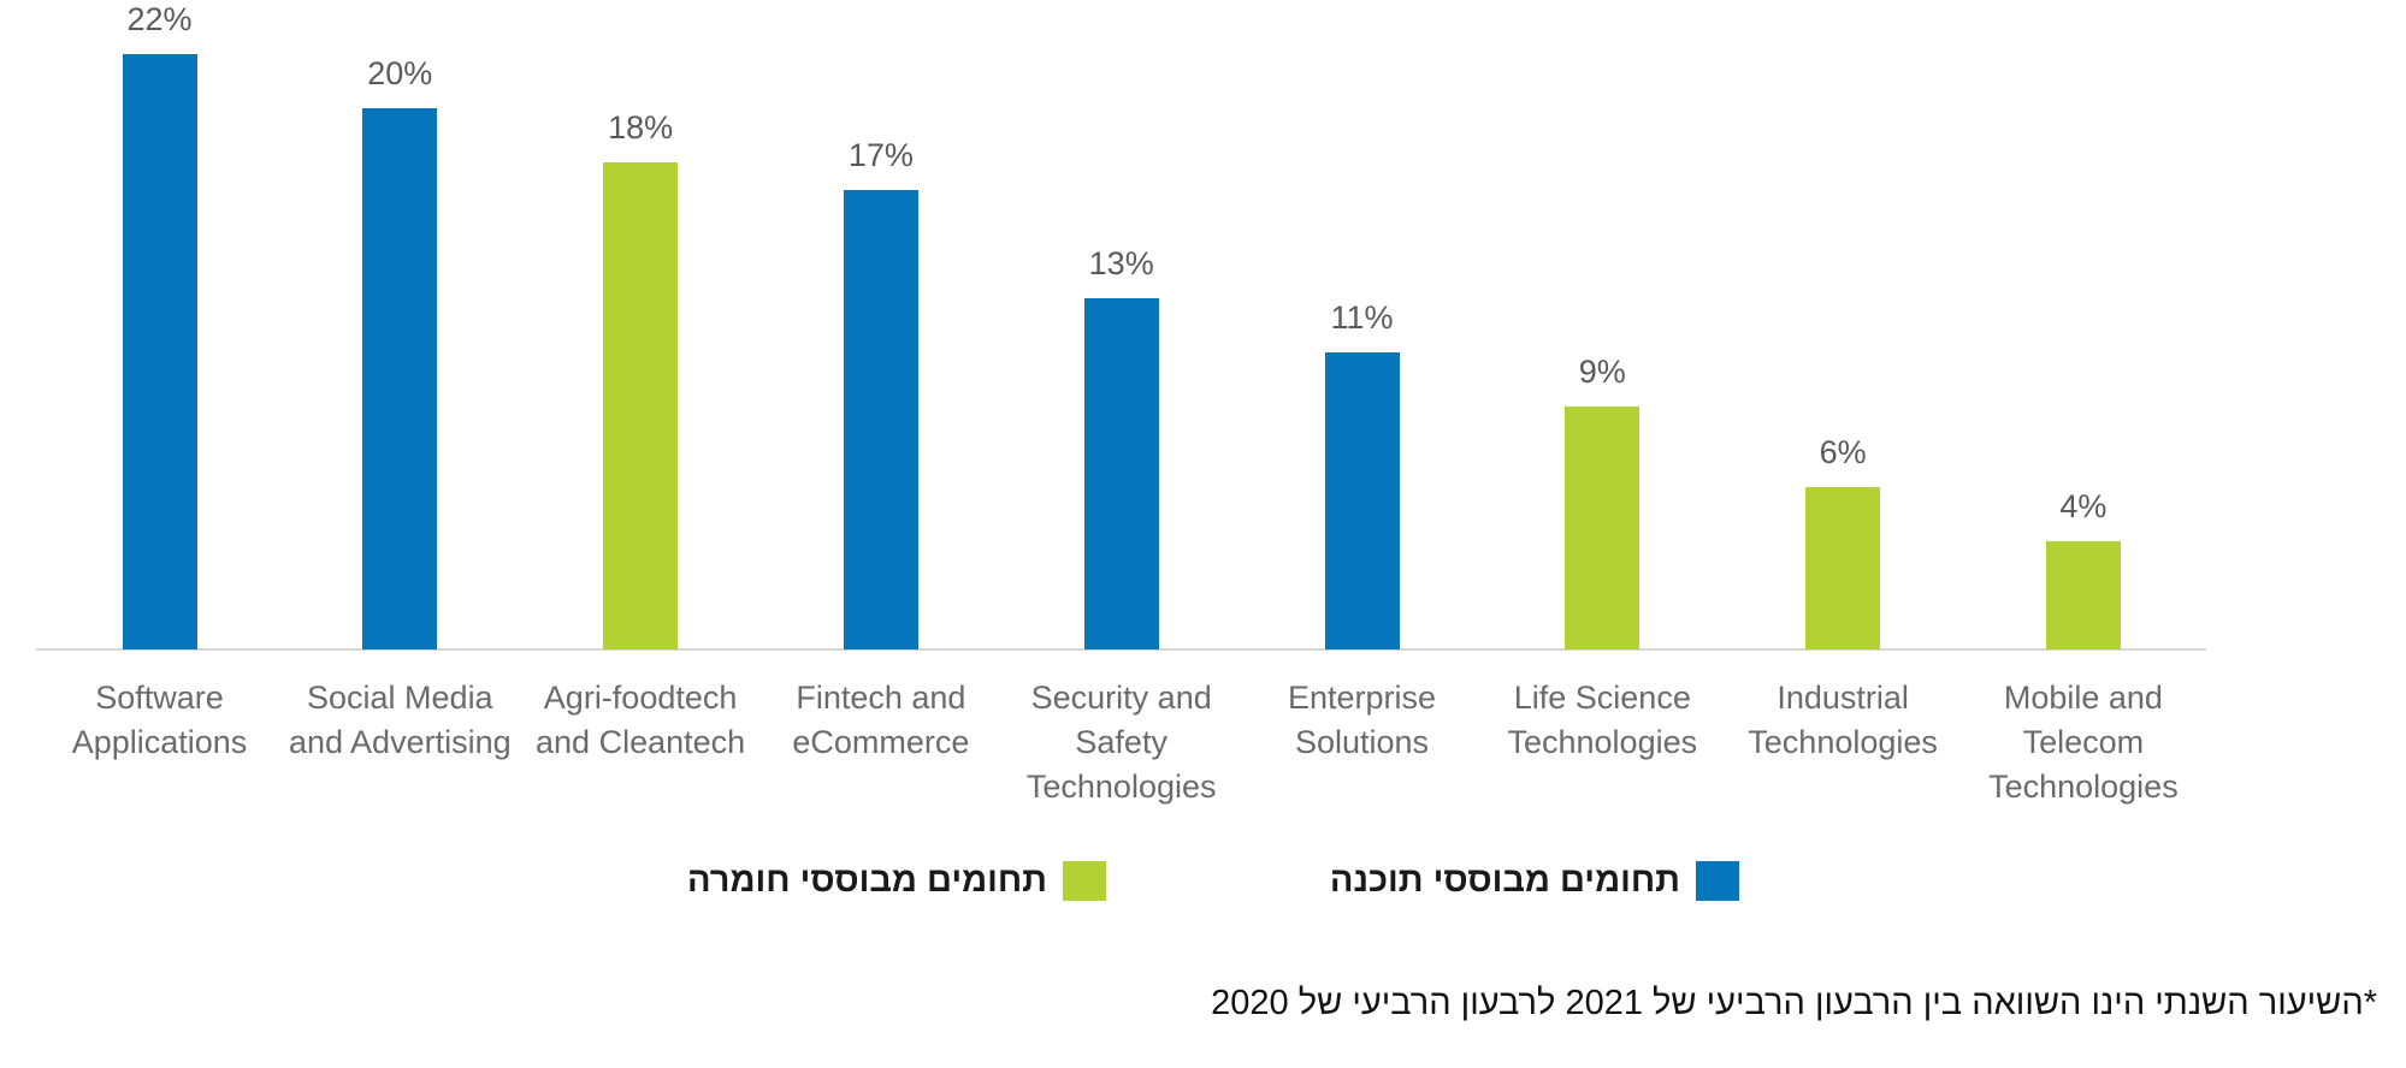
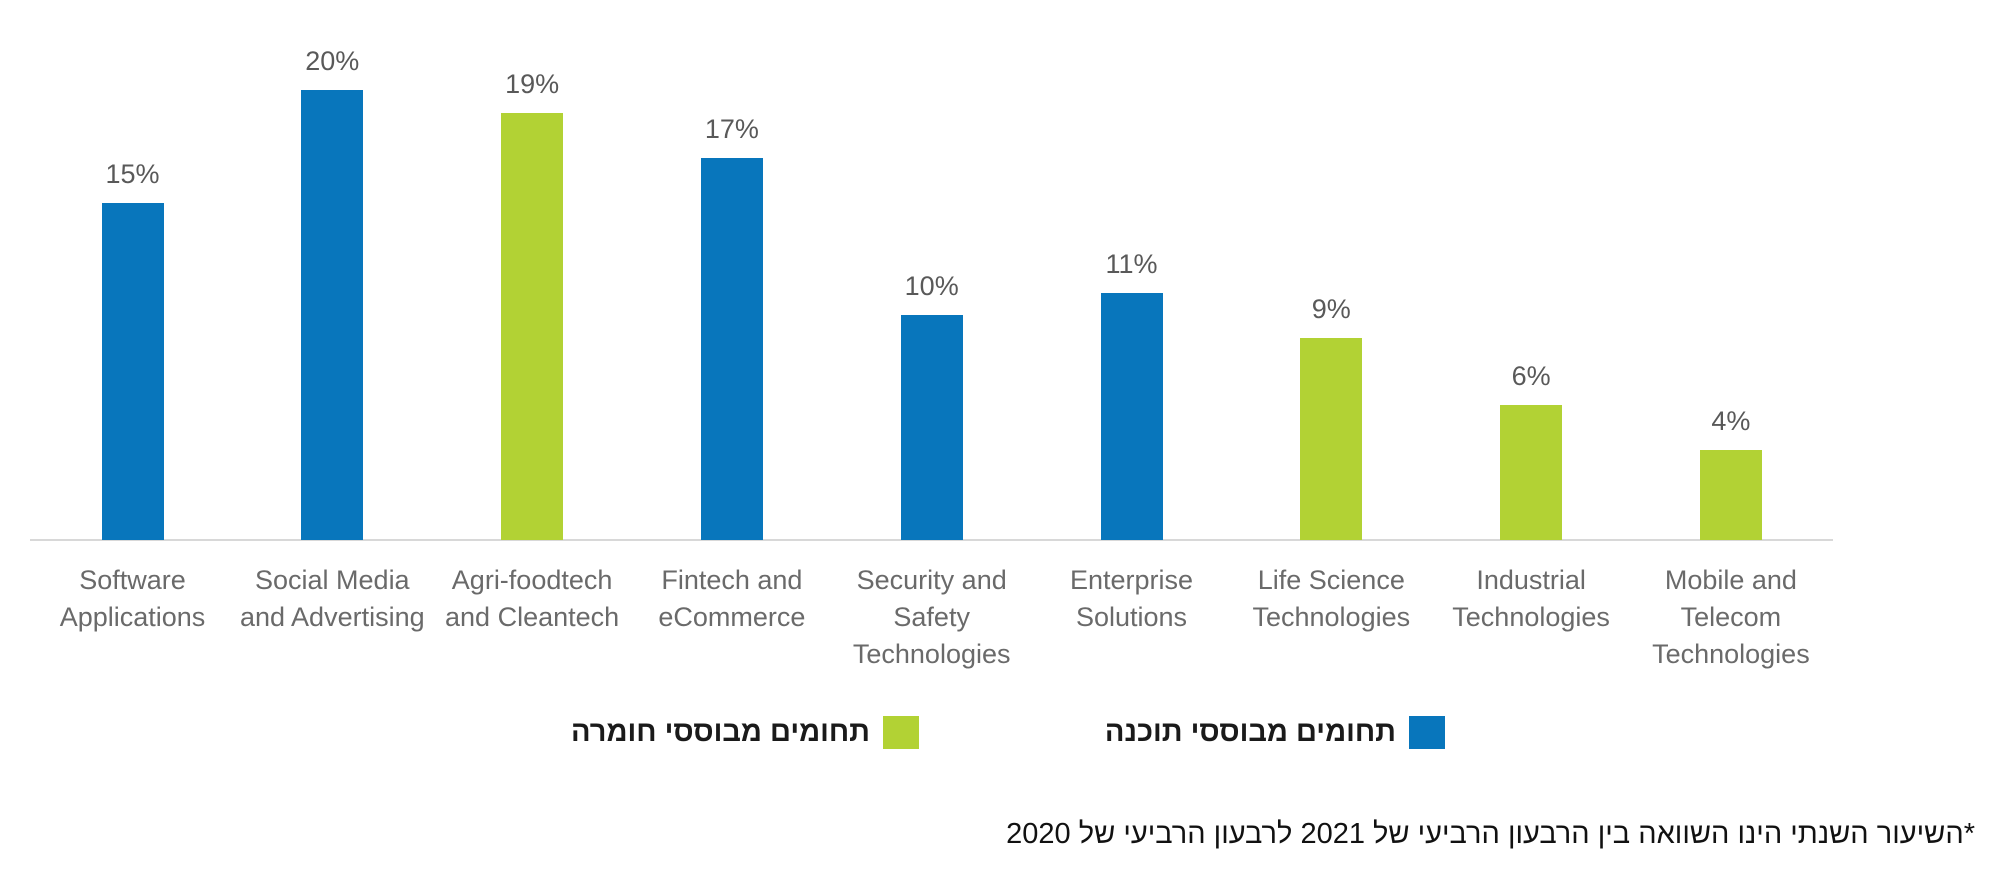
Software Applications: 22% -> 15%
Agri-foodtech and Cleantech: 18% -> 19%
Security and Safety Technologies: 13% -> 10%
